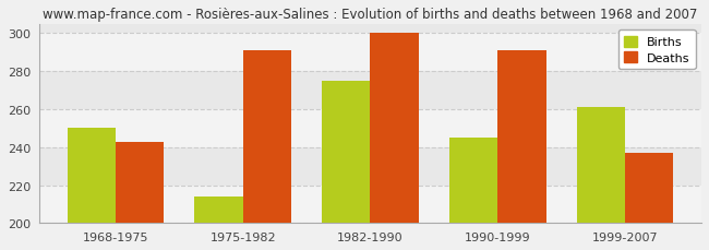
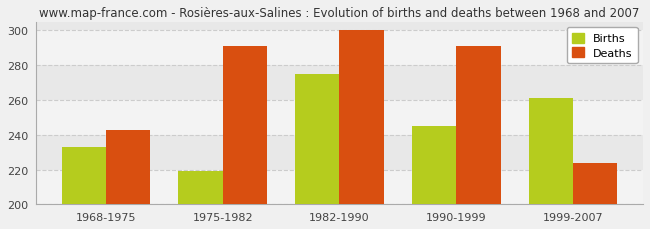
Births/1968-1975: 250 -> 233
Births/1975-1982: 214 -> 219
Deaths/1999-2007: 237 -> 224
